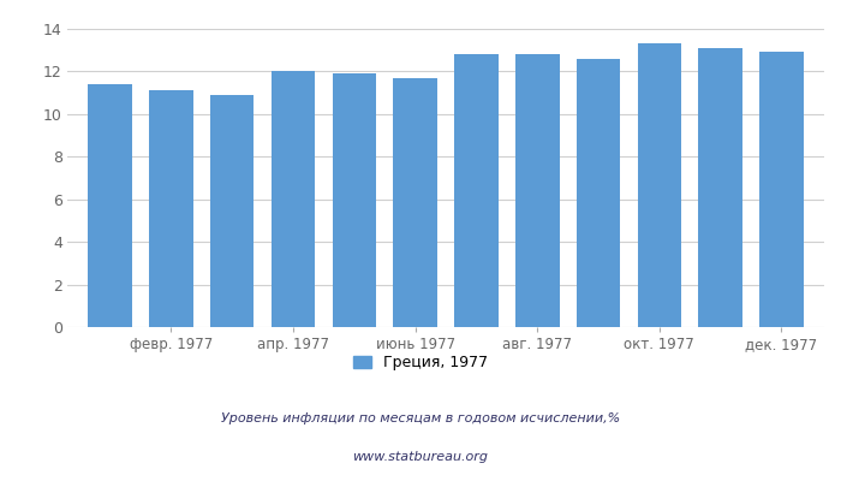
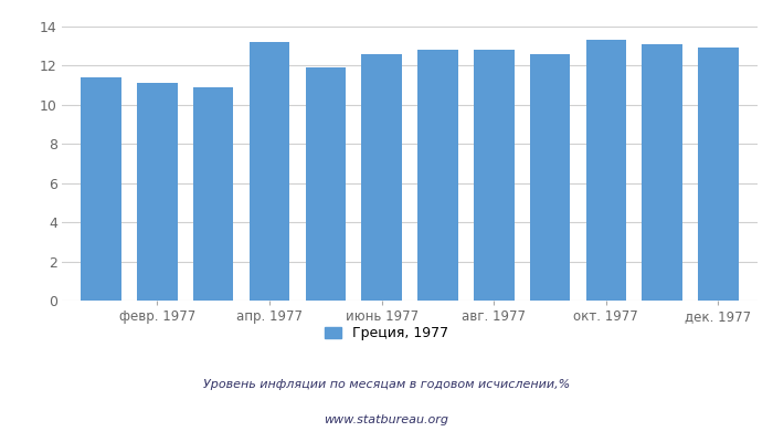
апр. 1977: 12.0 -> 13.2
июнь 1977: 11.7 -> 12.6
